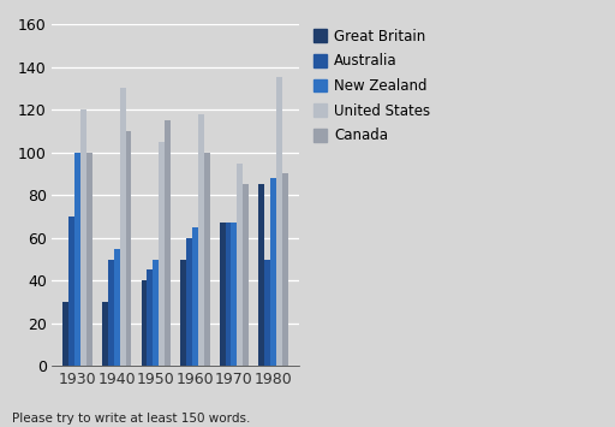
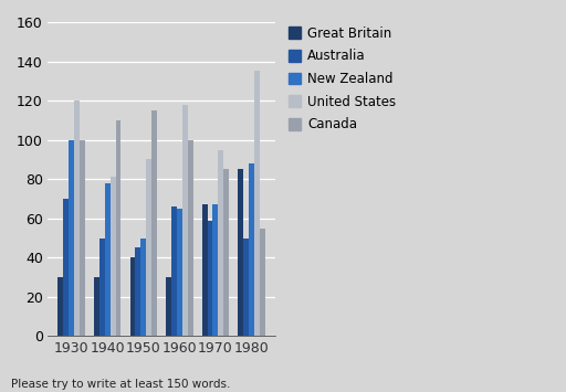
New Zealand/1940: 55 -> 78
United States/1940: 130 -> 81
United States/1950: 105 -> 90
Great Britain/1960: 50 -> 30
Australia/1960: 60 -> 66
Australia/1970: 67 -> 59
Canada/1980: 90 -> 55
